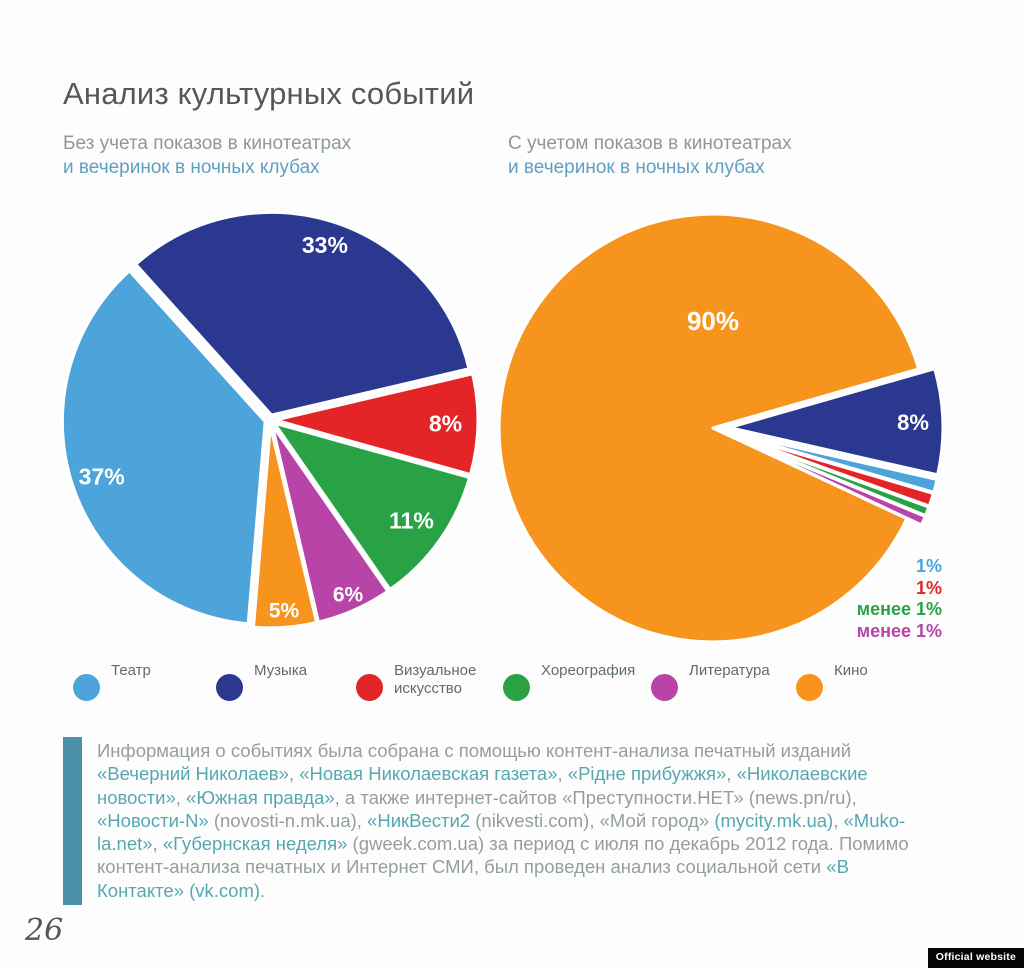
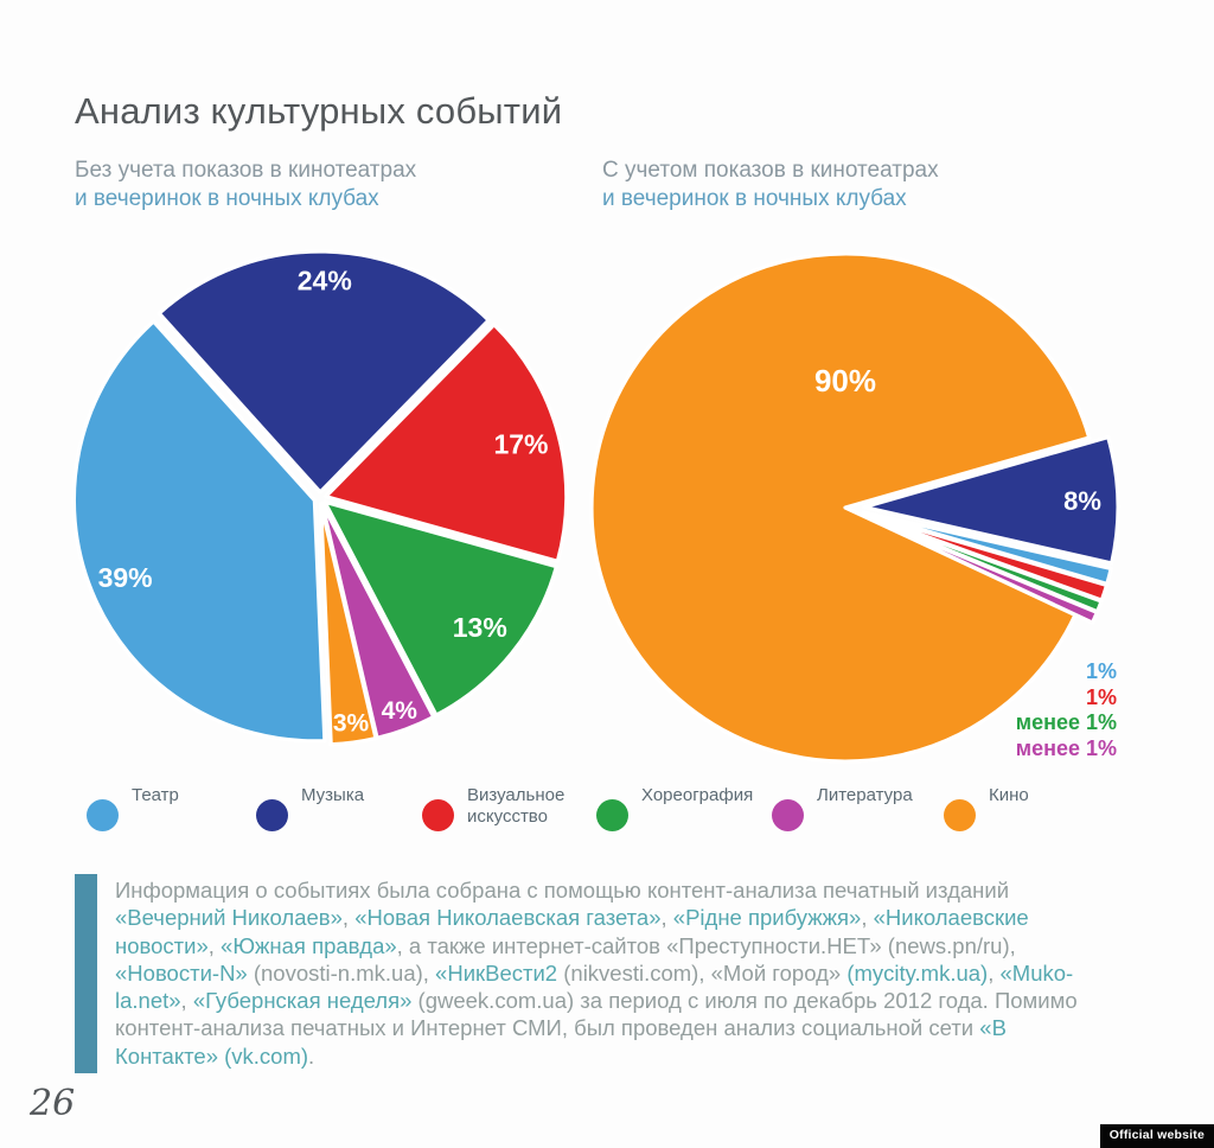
Без учета показов в кинотеатрах и вечеринок в ночных клубах/Музыка: 33% -> 24%
Без учета показов в кинотеатрах и вечеринок в ночных клубах/Визуальное искусство: 8% -> 17%
Без учета показов в кинотеатрах и вечеринок в ночных клубах/Хореография: 11% -> 13%
Без учета показов в кинотеатрах и вечеринок в ночных клубах/Литература: 6% -> 4%
Без учета показов в кинотеатрах и вечеринок в ночных клубах/Кино: 5% -> 3%
Без учета показов в кинотеатрах и вечеринок в ночных клубах/Театр: 37% -> 39%
